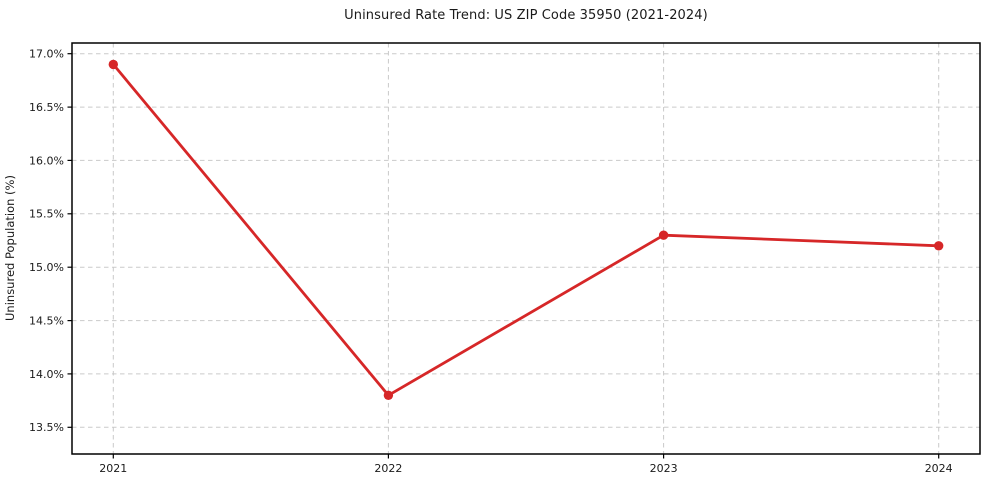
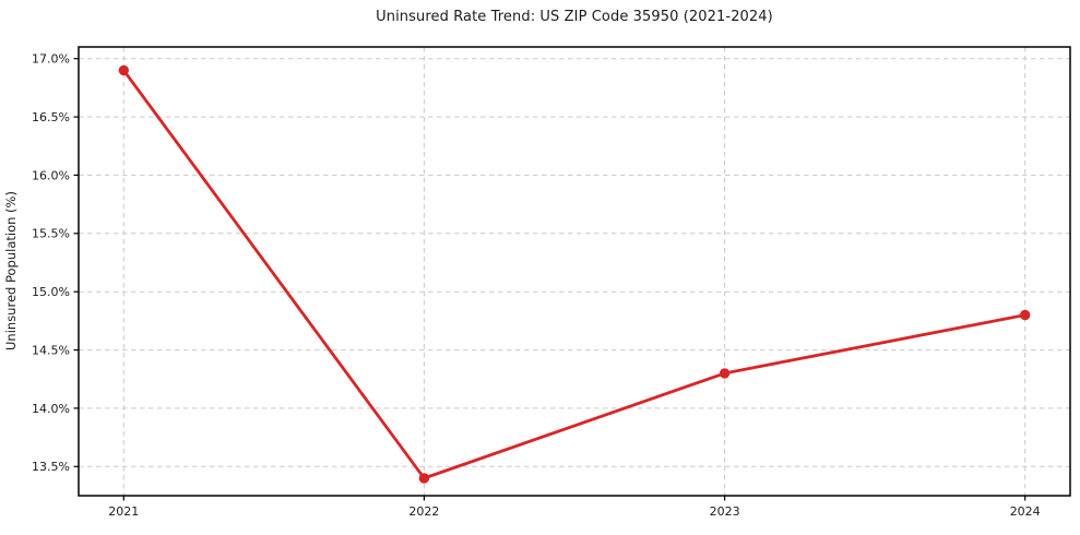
2022: 13.8% -> 13.4%
2023: 15.3% -> 14.3%
2024: 15.2% -> 14.8%
